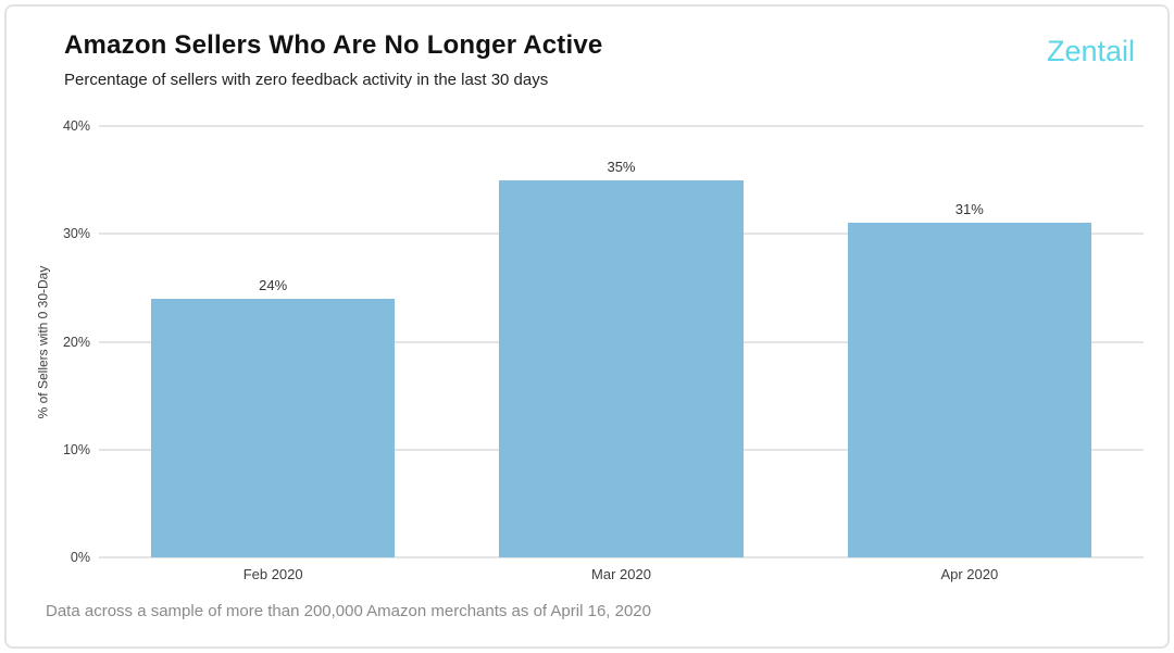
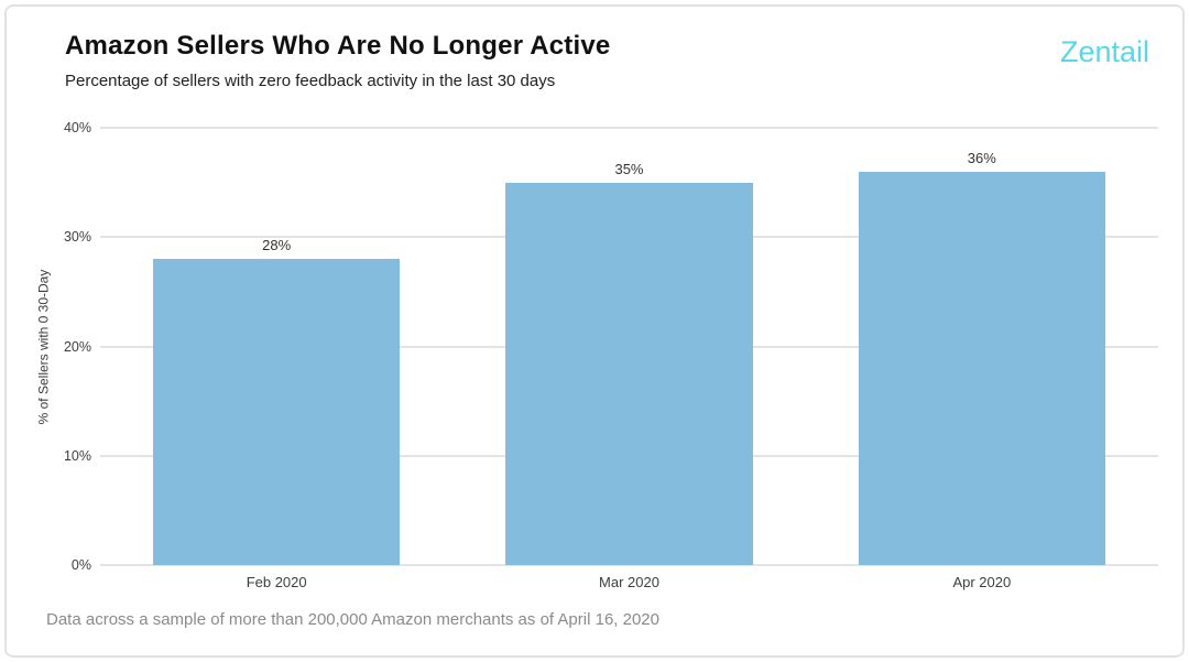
Feb 2020: 24% -> 28%
Apr 2020: 31% -> 36%
